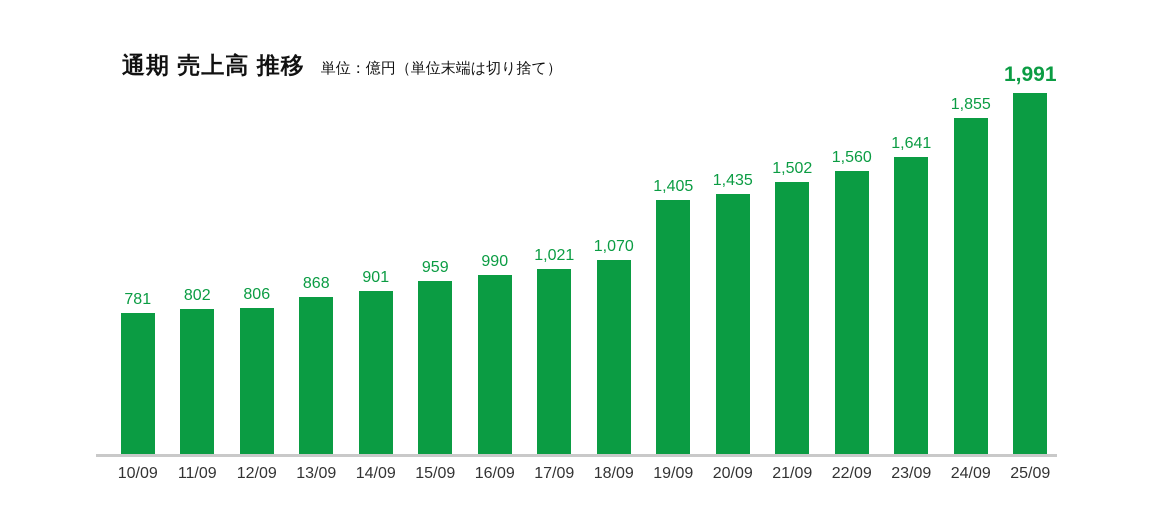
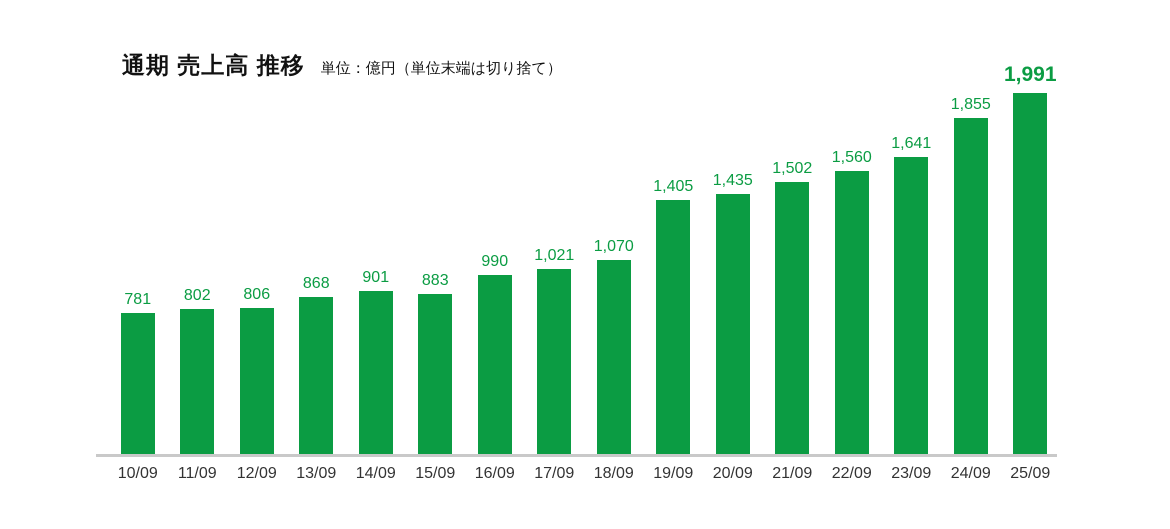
15/09: 959 -> 883
